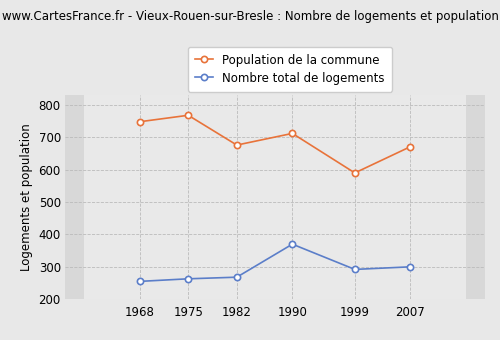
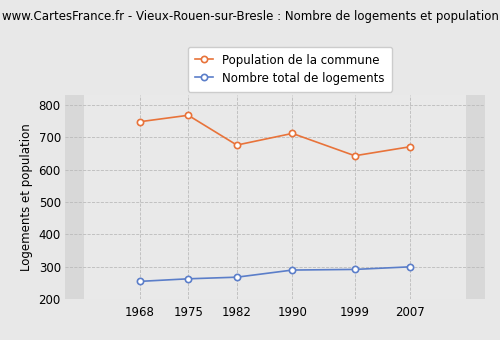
Nombre total de logements/1990: 370 -> 290
Population de la commune/1999: 590 -> 643
